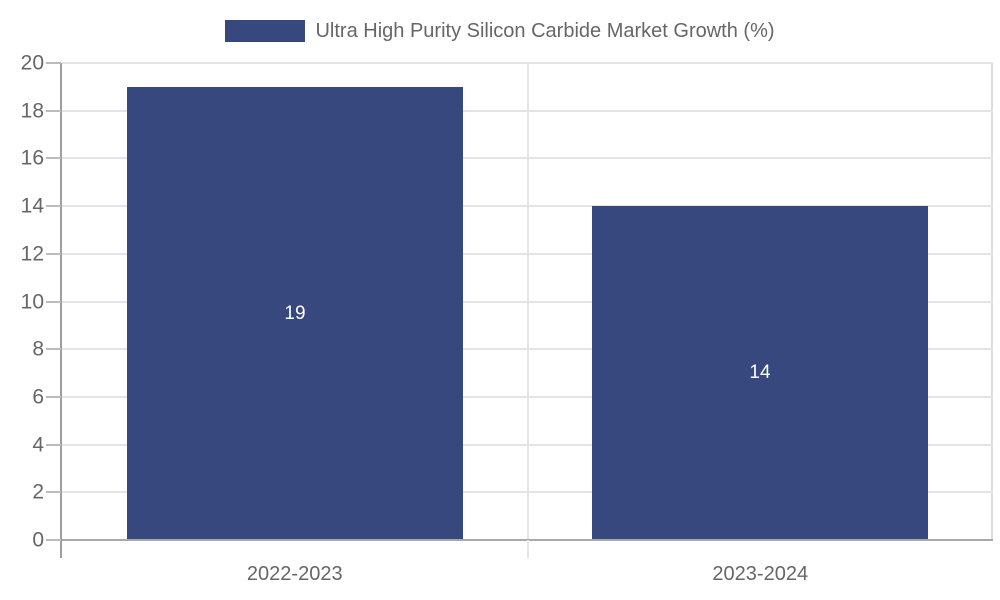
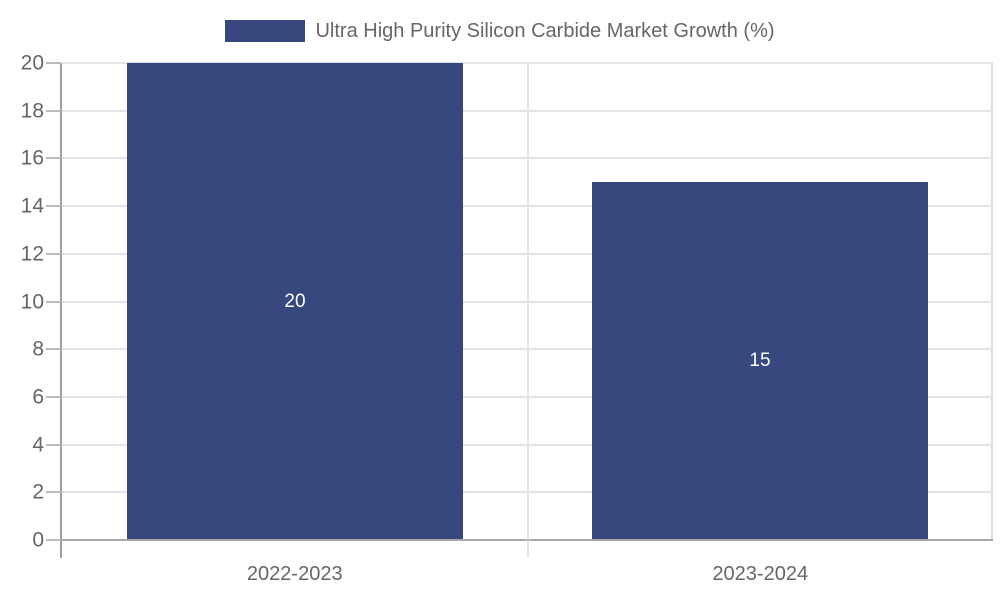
2022-2023: 19 -> 20
2023-2024: 14 -> 15
